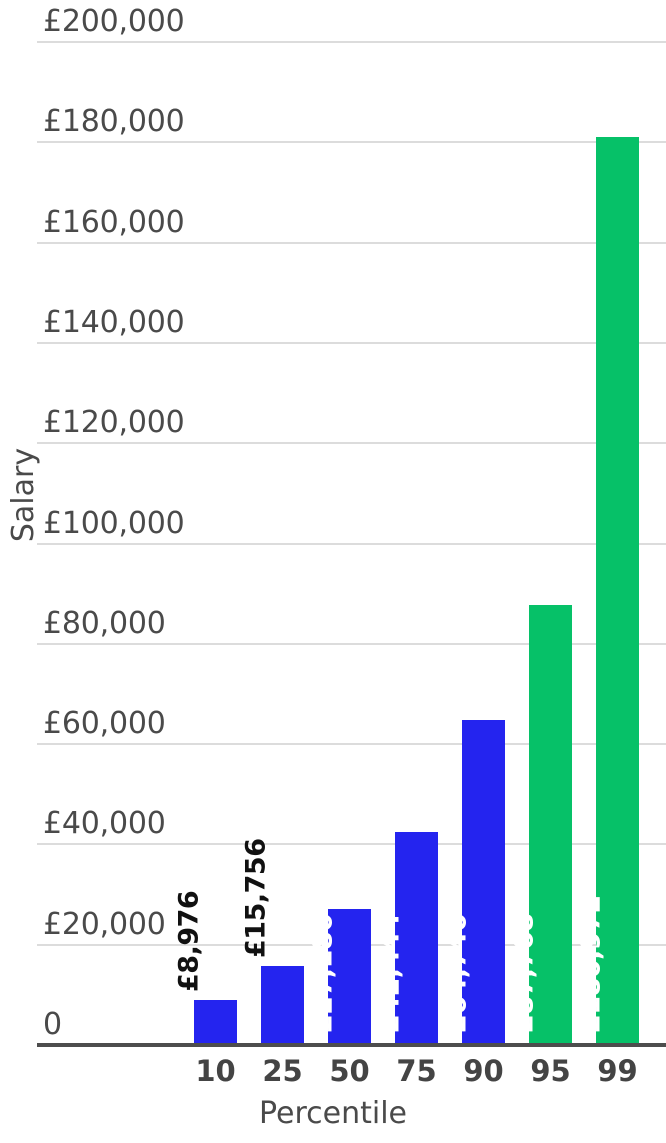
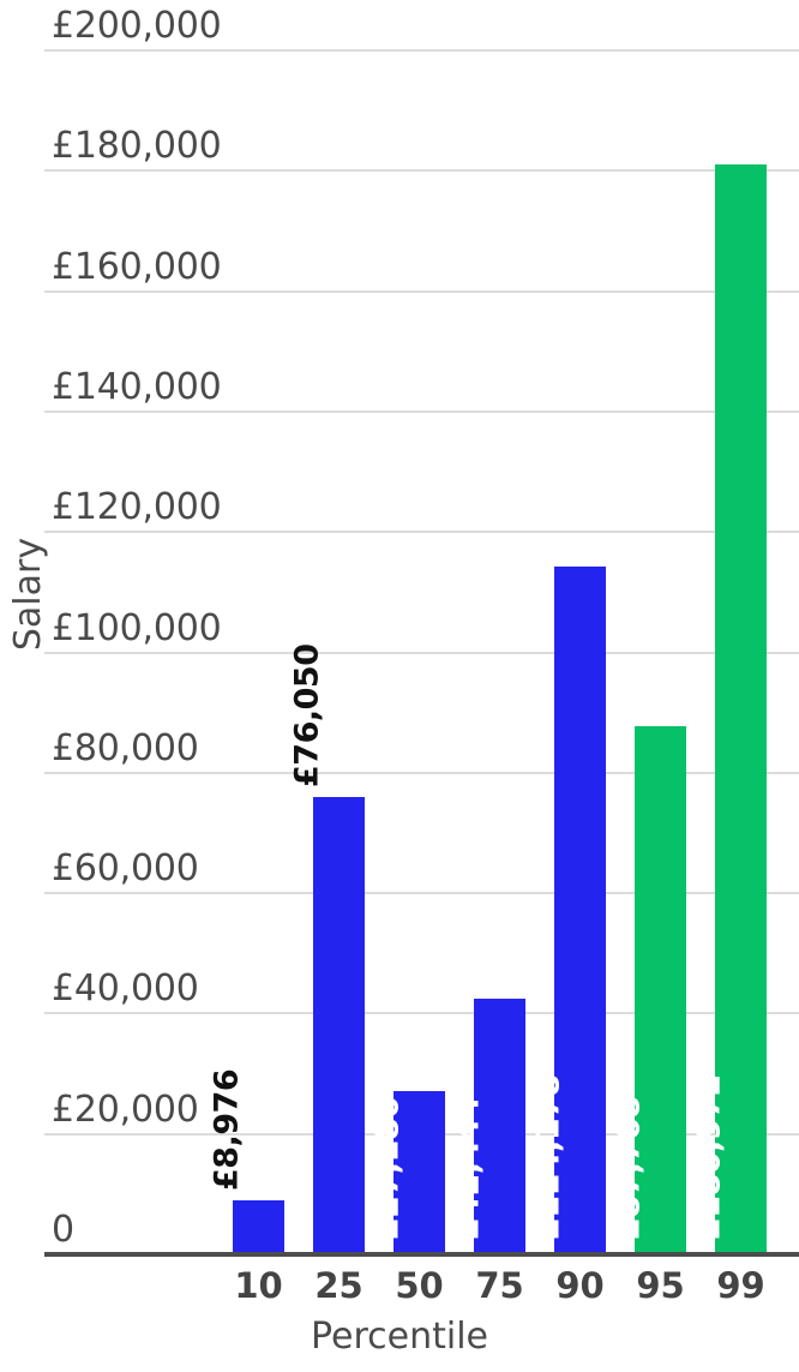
25: £15,756 -> £76,050
90: £64,740 -> £114,178
